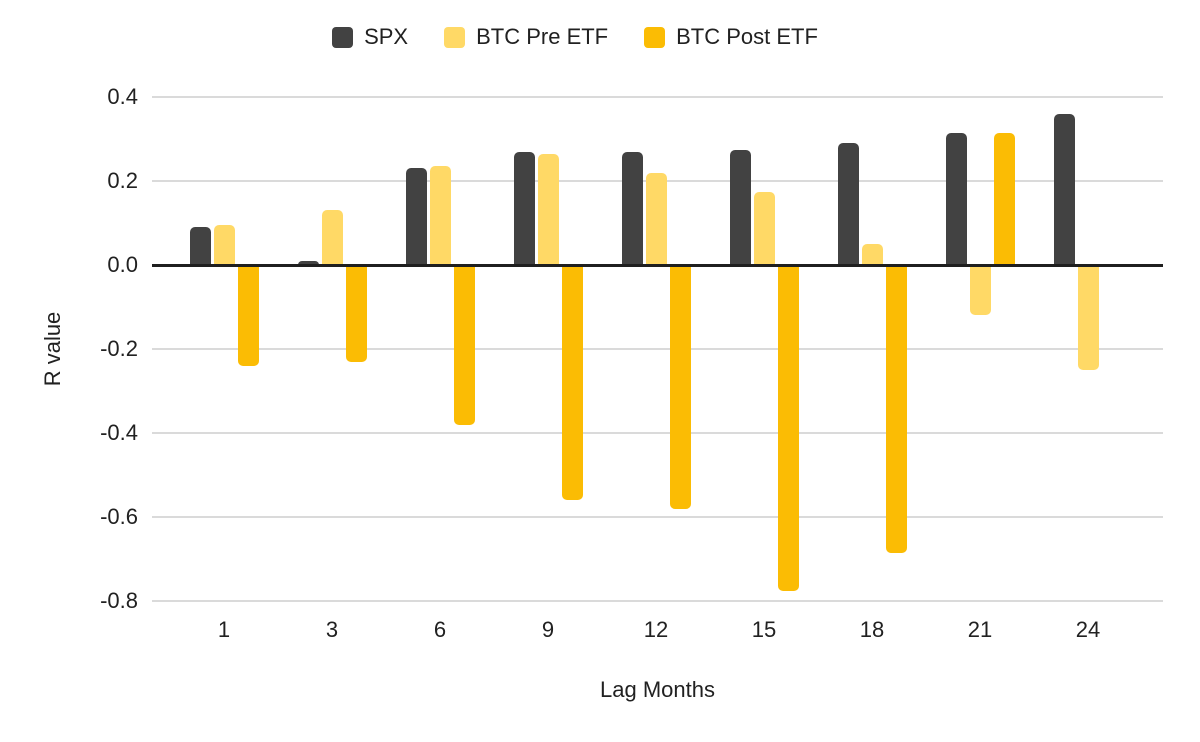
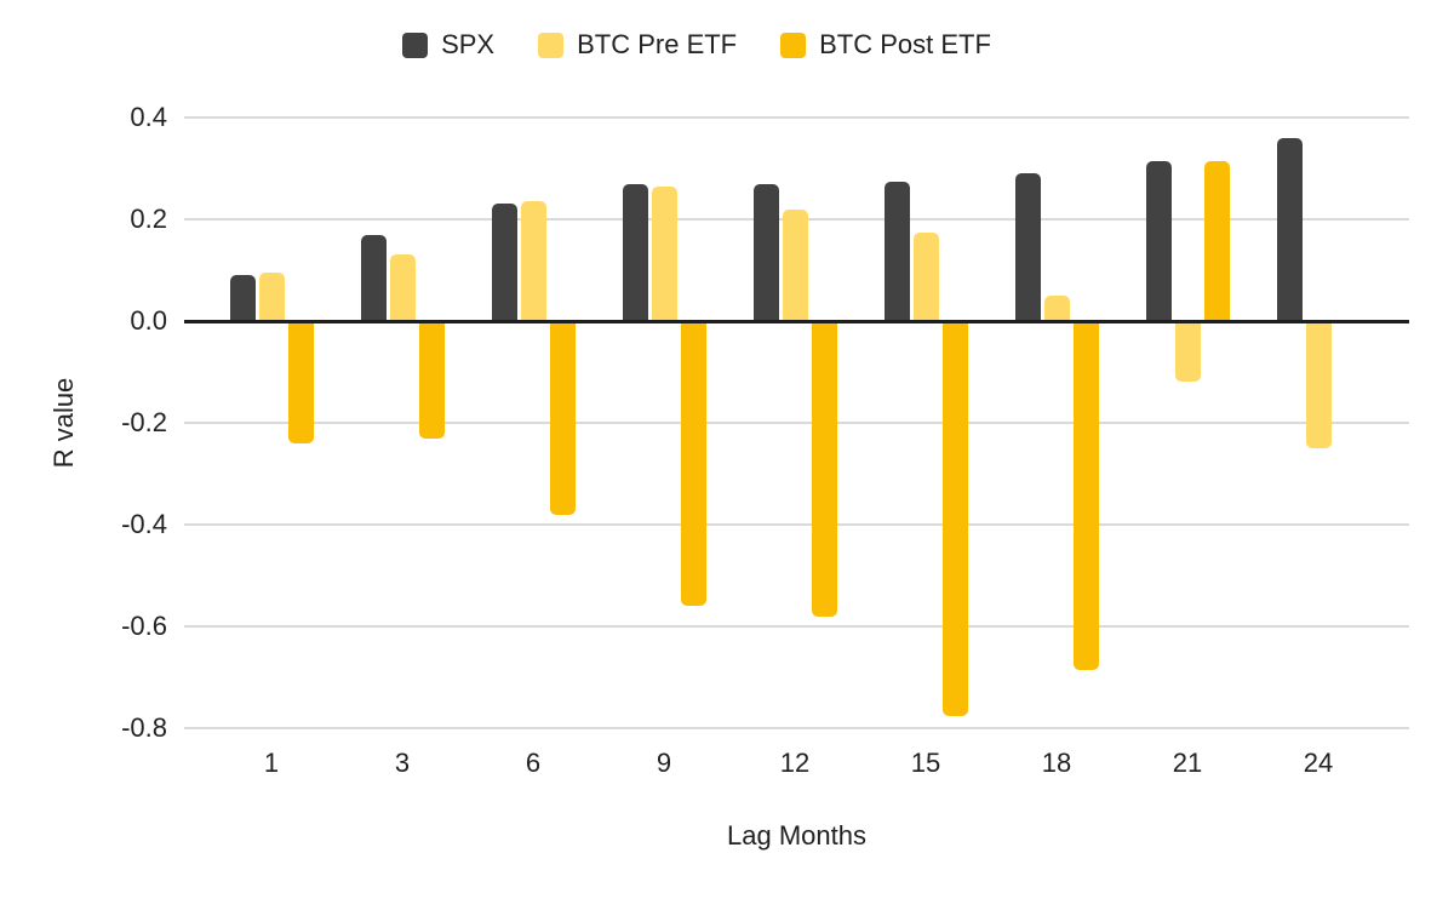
SPX/3: 0.01 -> 0.17
